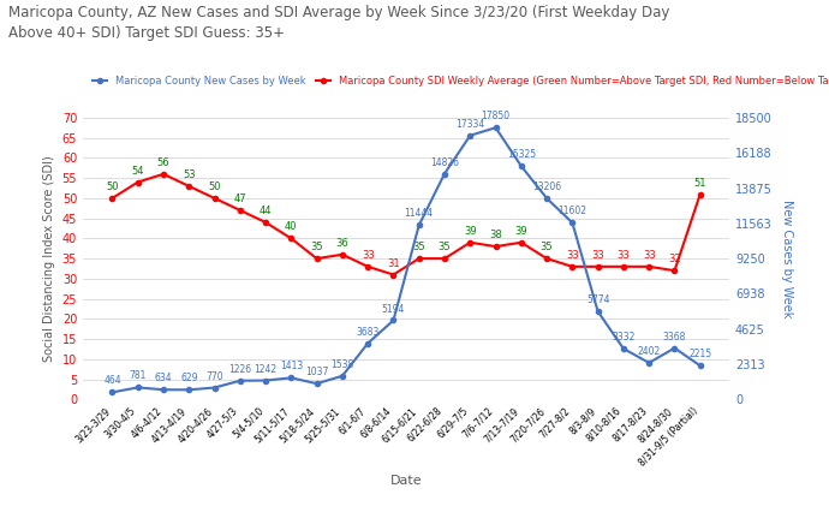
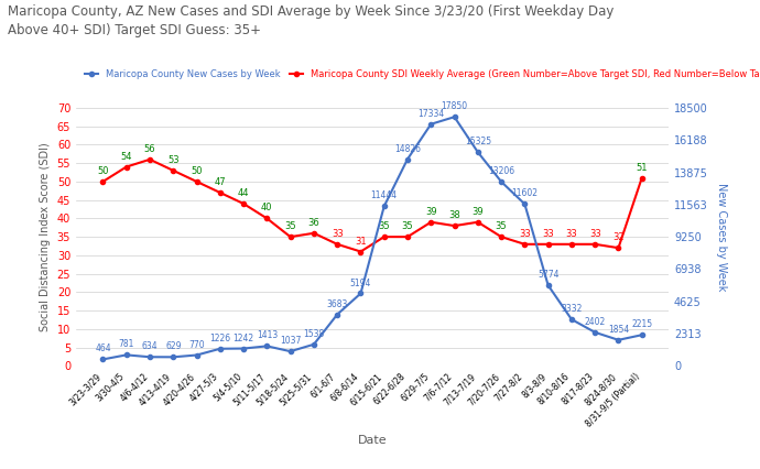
Maricopa County New Cases by Week/8/24-8/30: 3368 -> 1854
